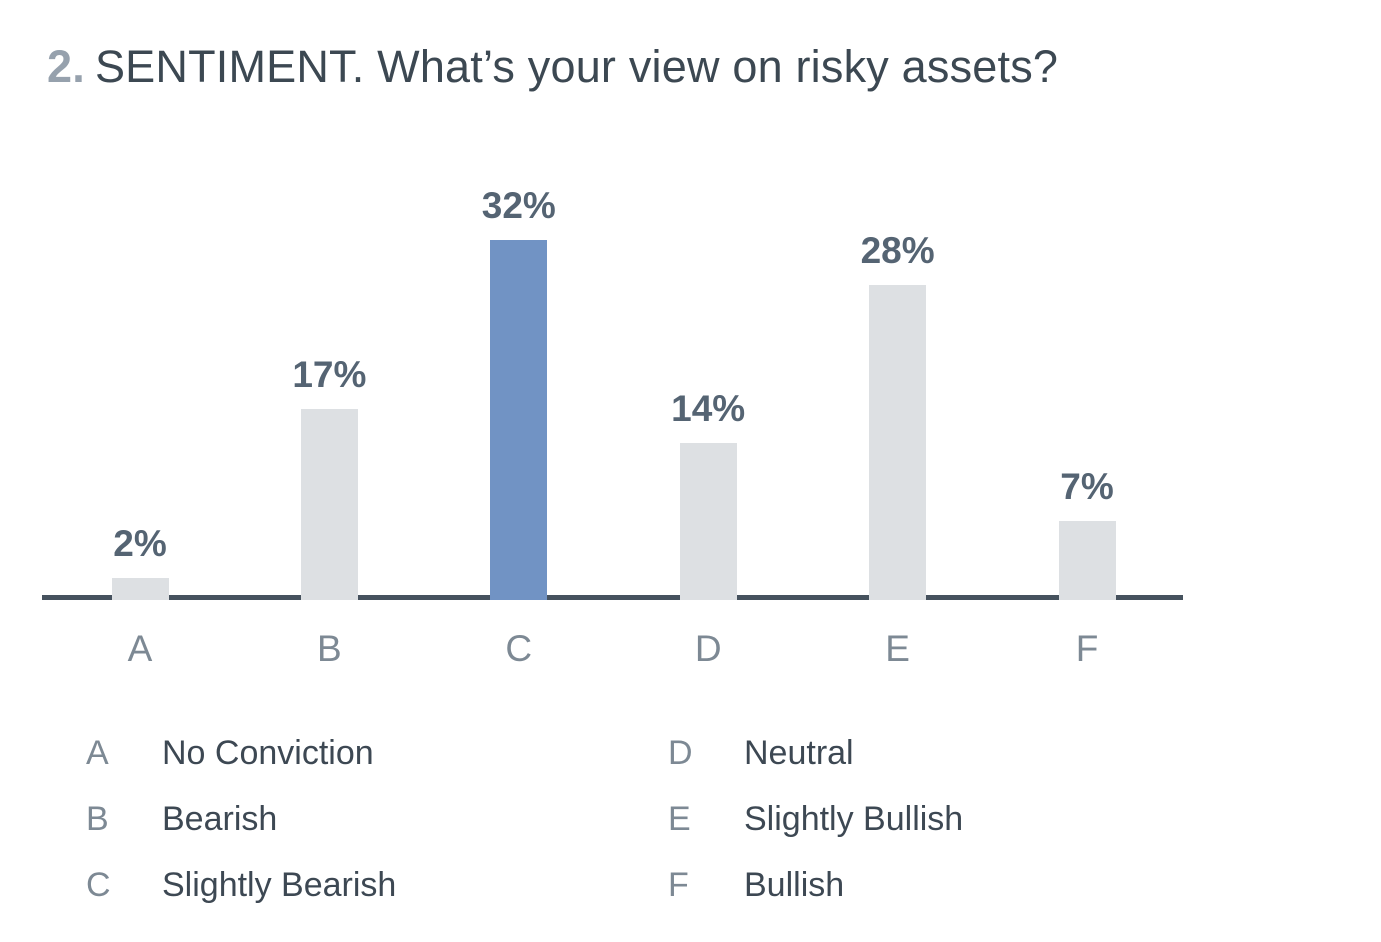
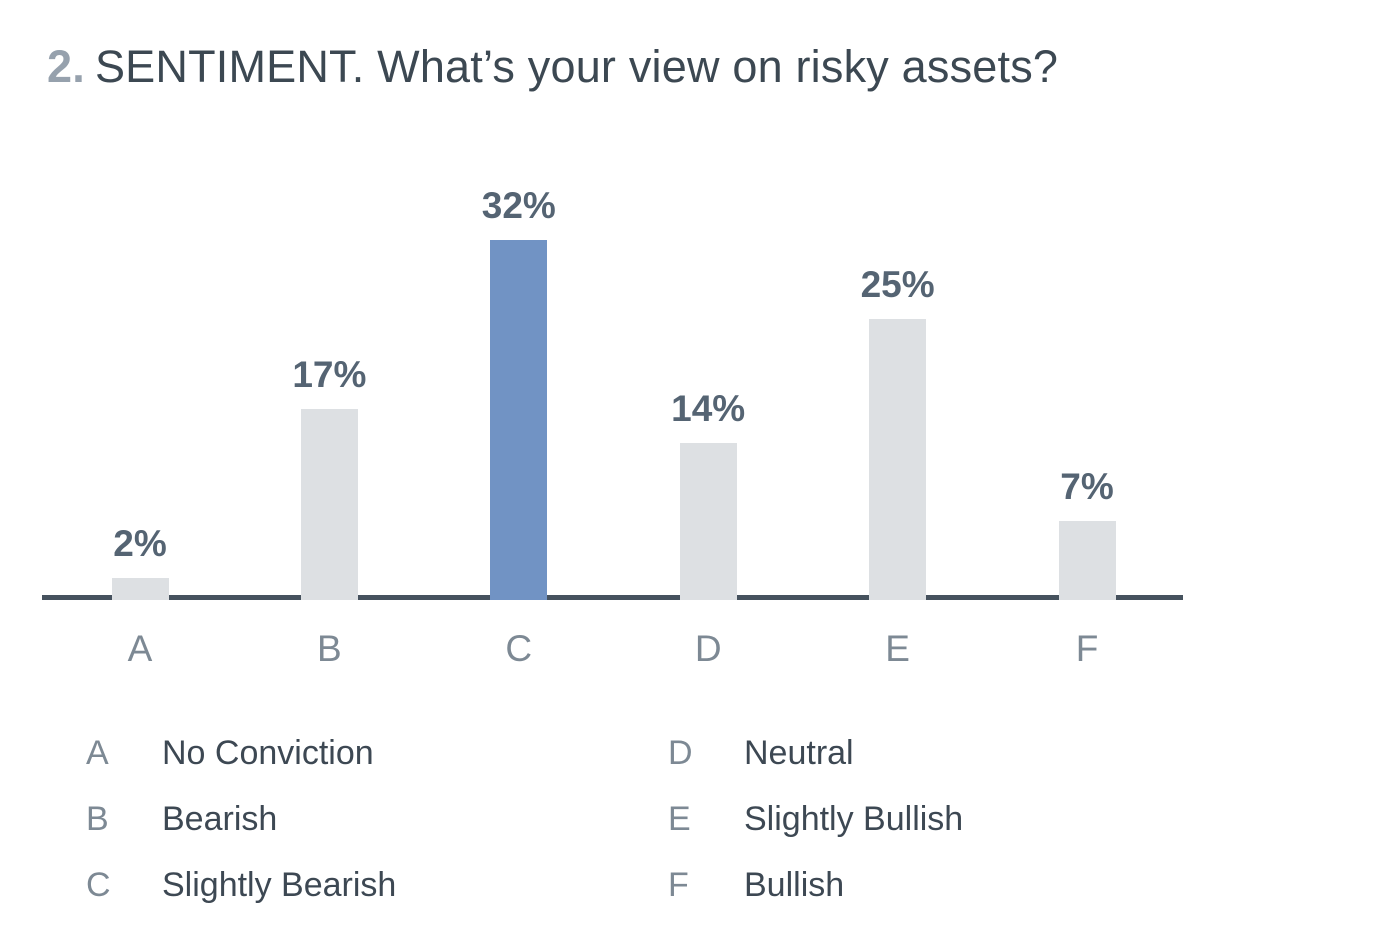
E: 28% -> 25%
